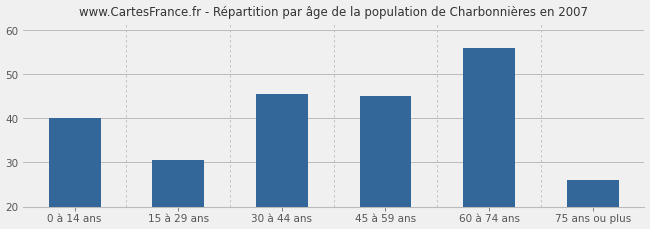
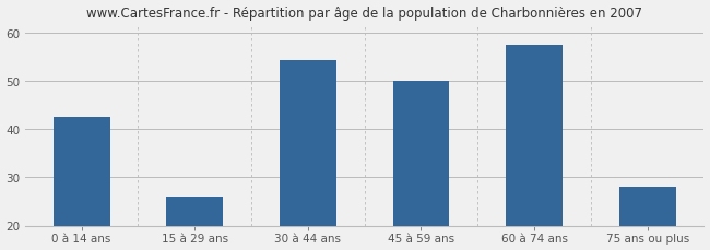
0 à 14 ans: 40.0 -> 42.5
15 à 29 ans: 30.5 -> 26.0
30 à 44 ans: 45.5 -> 54.5
45 à 59 ans: 45.0 -> 50.0
60 à 74 ans: 56.0 -> 57.5
75 ans ou plus: 26.0 -> 28.0
